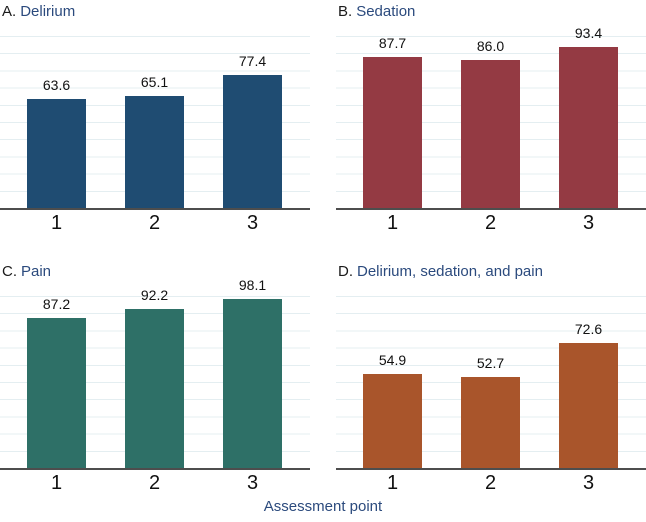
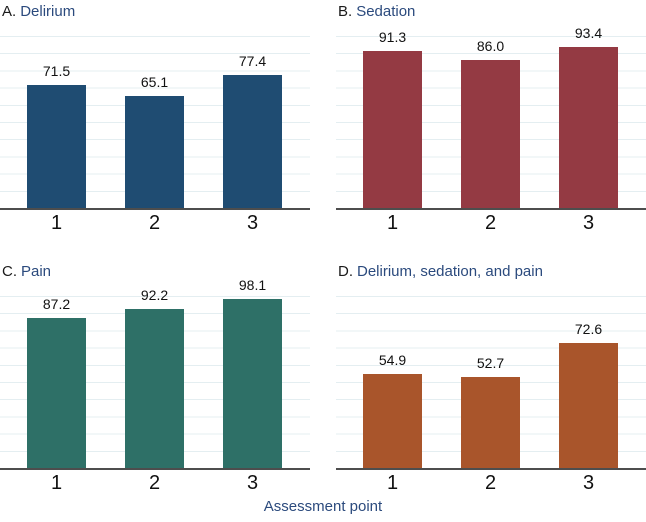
Delirium/1: 63.6 -> 71.5
Sedation/1: 87.7 -> 91.3
